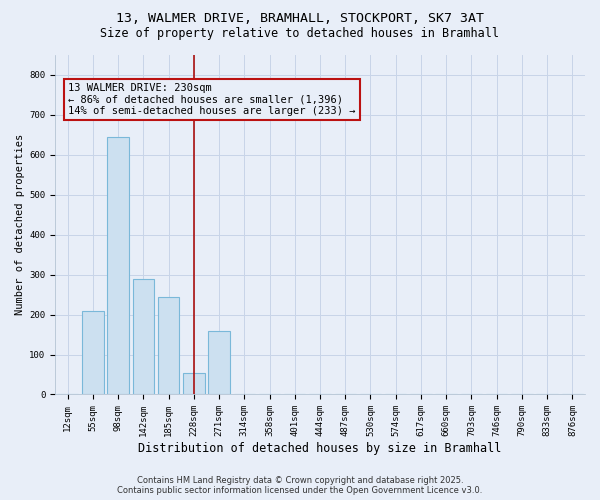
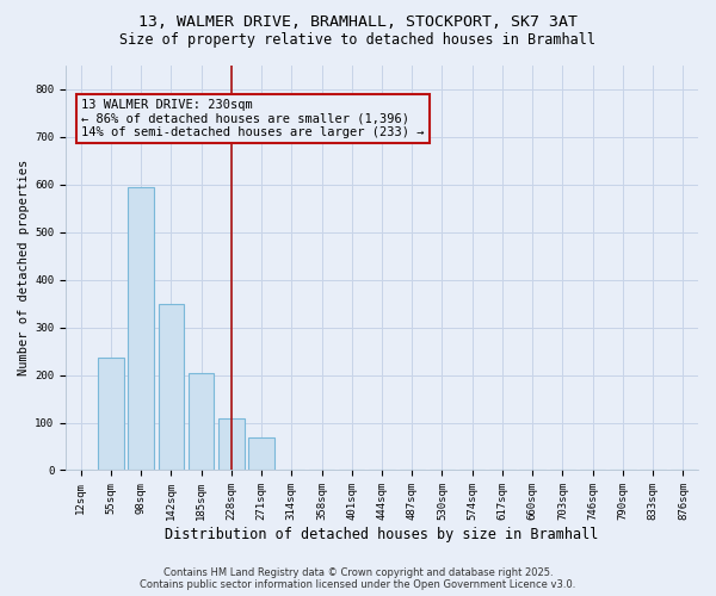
55sqm: 210 -> 237
98sqm: 645 -> 595
142sqm: 290 -> 350
185sqm: 245 -> 205
228sqm: 55 -> 110
271sqm: 160 -> 68
